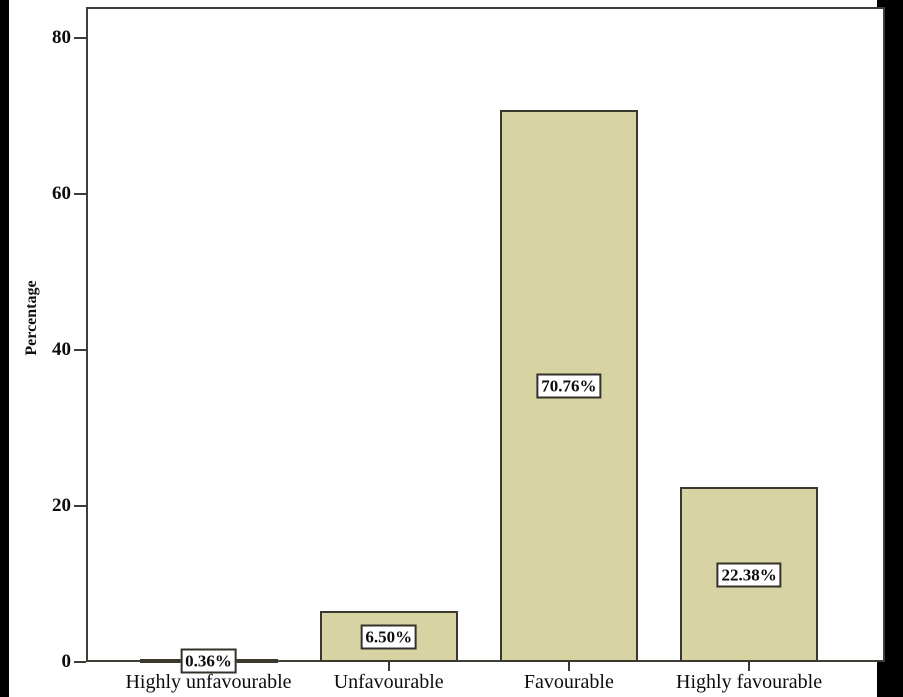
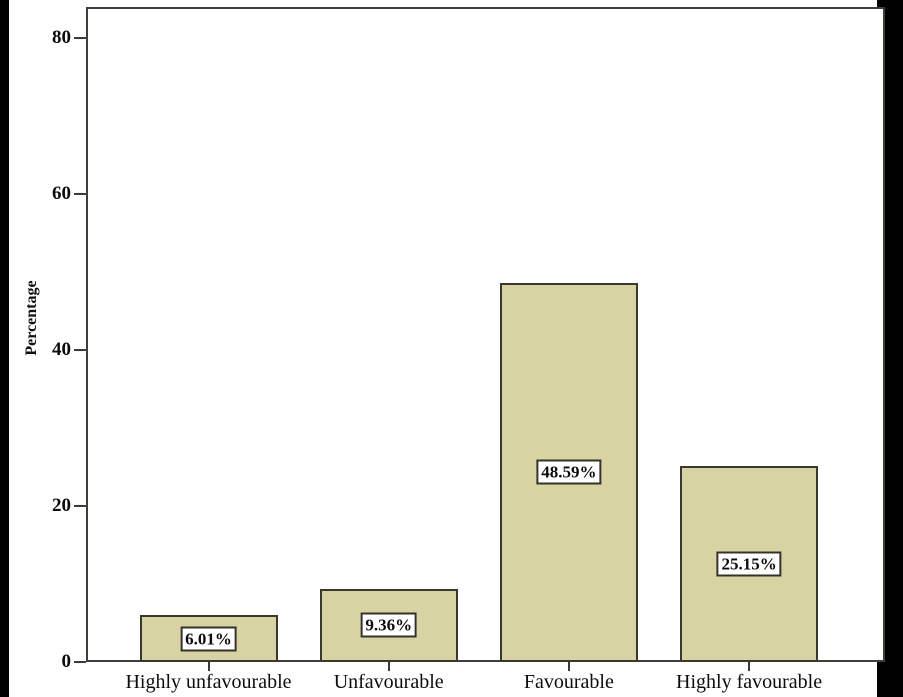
Highly unfavourable: 0.36% -> 6.01%
Unfavourable: 6.50% -> 9.36%
Favourable: 70.76% -> 48.59%
Highly favourable: 22.38% -> 25.15%
